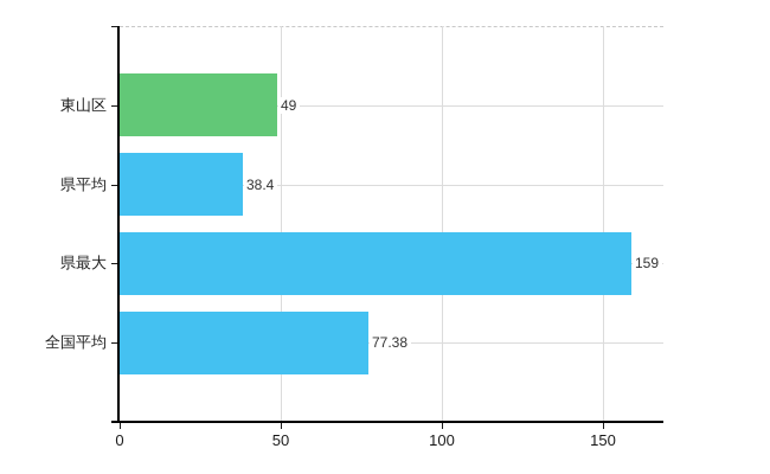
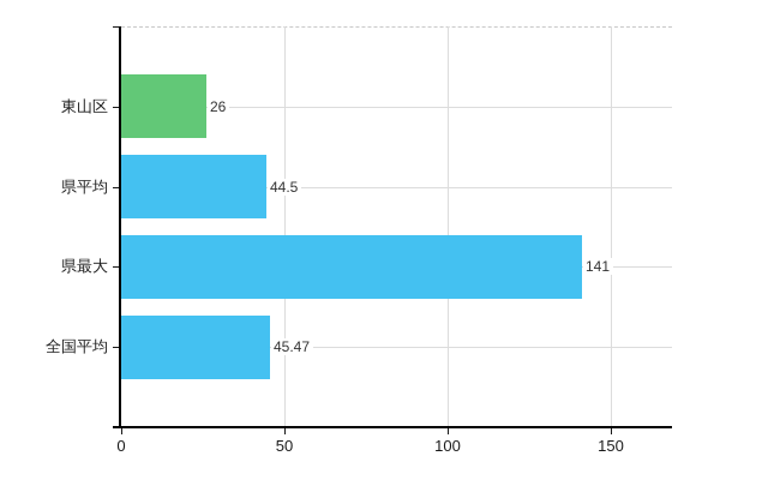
東山区: 49 -> 26
県平均: 38.4 -> 44.5
県最大: 159 -> 141
全国平均: 77.38 -> 45.47
